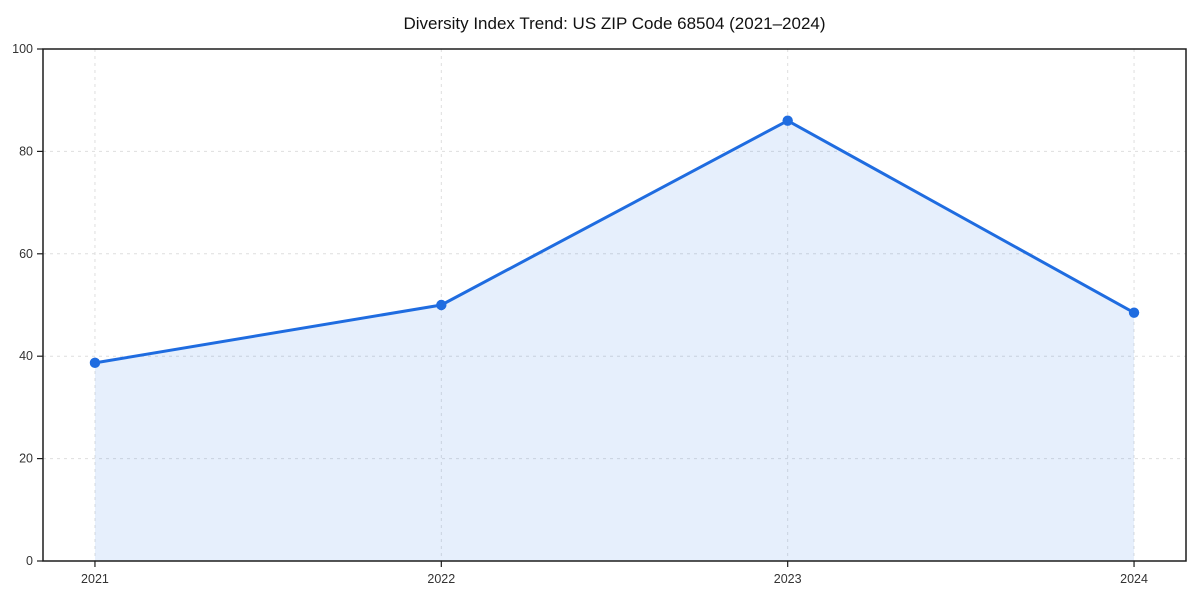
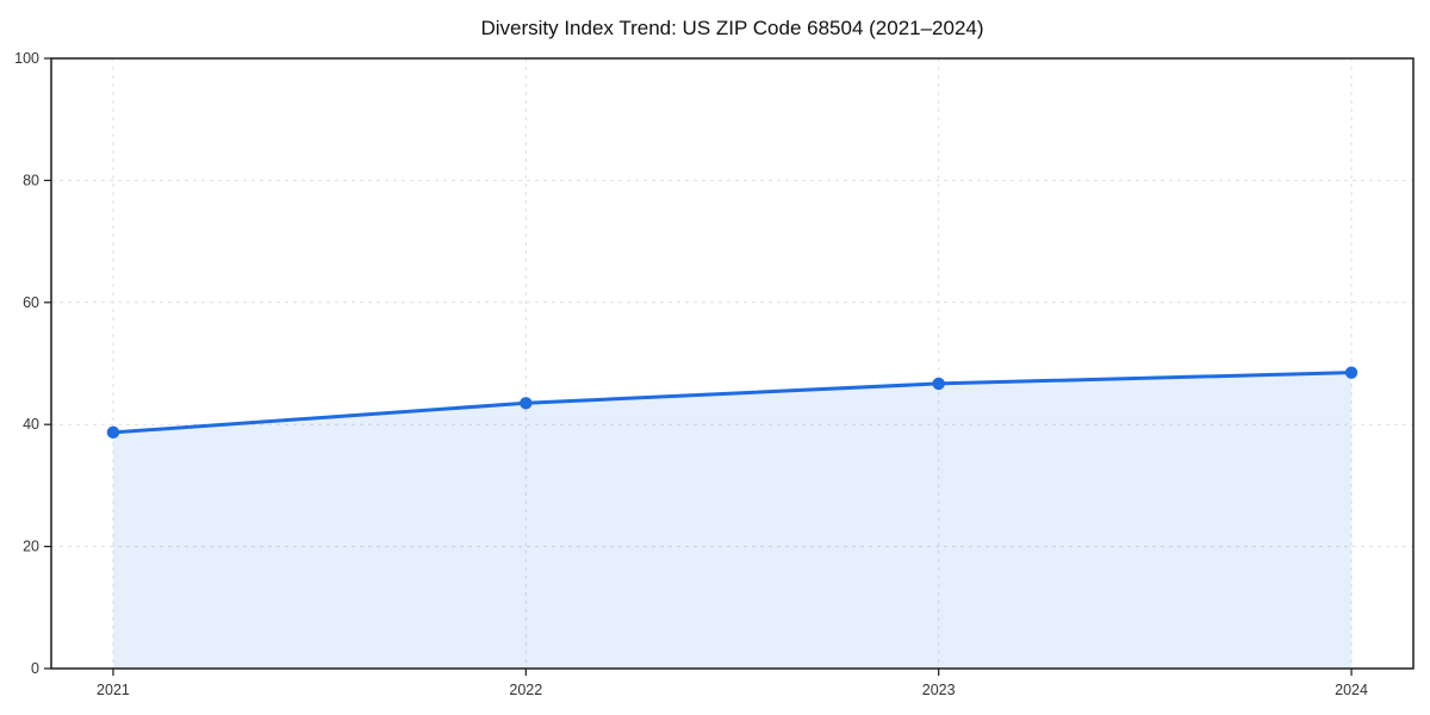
2022: 50 -> 44
2023: 86 -> 47
